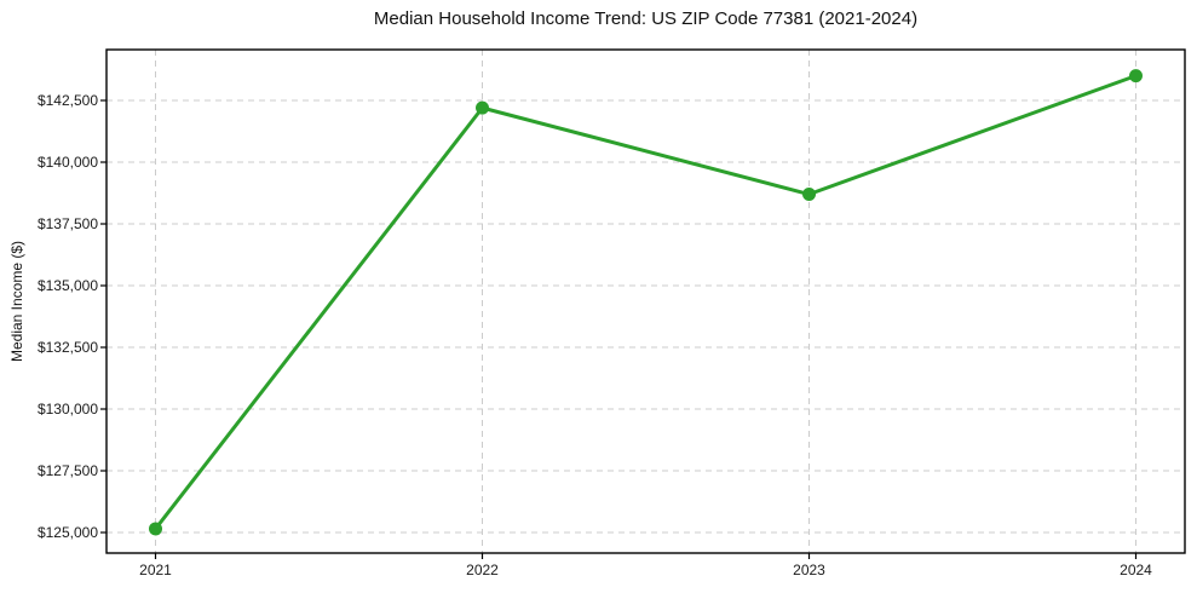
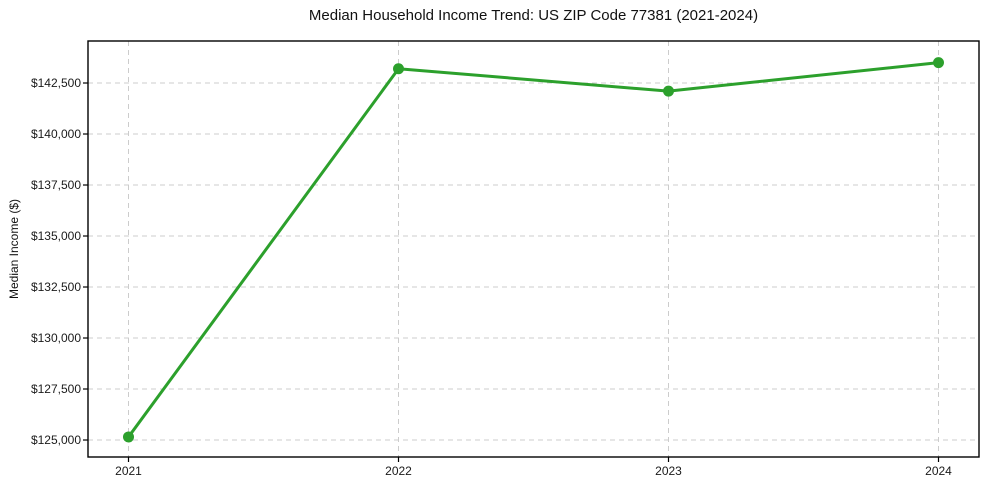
2022: $142200 -> $143200
2023: $138700 -> $142100
